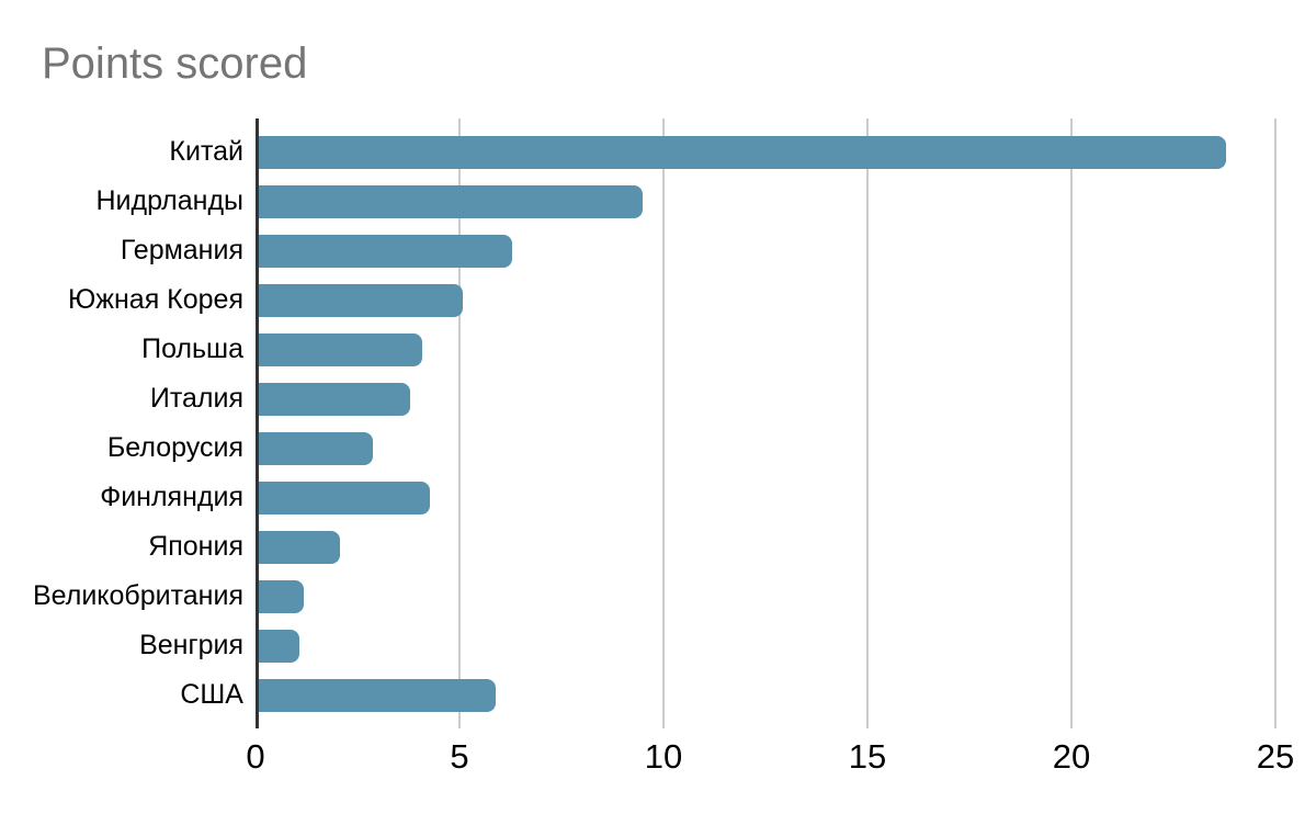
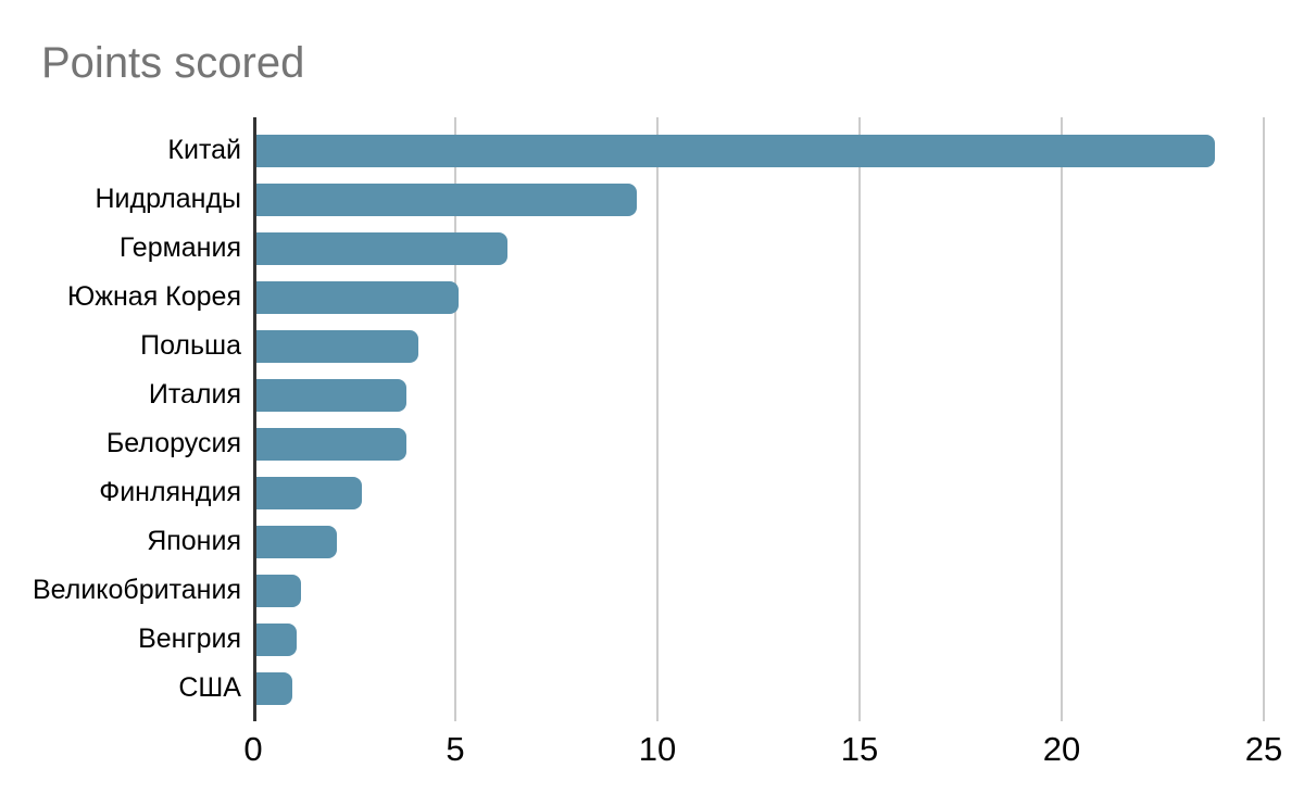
Белорусия: 2.8 -> 3.7
Финляндия: 4.2 -> 2.6
США: 5.8 -> 0.9
